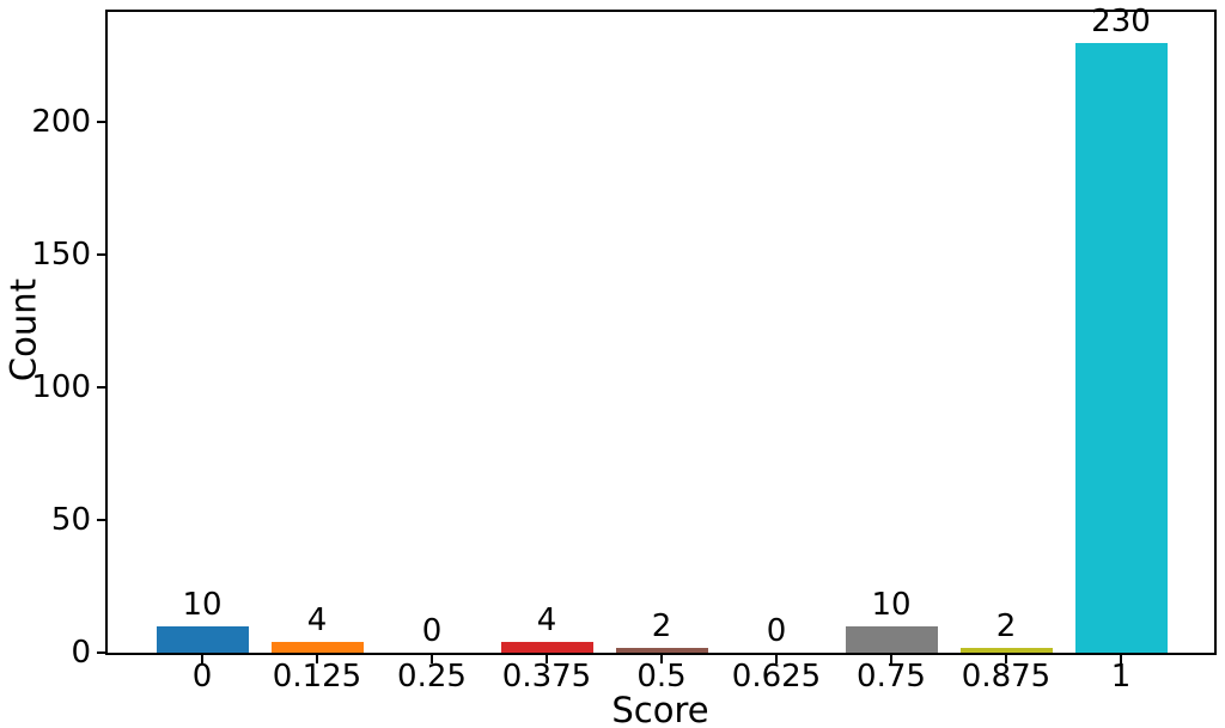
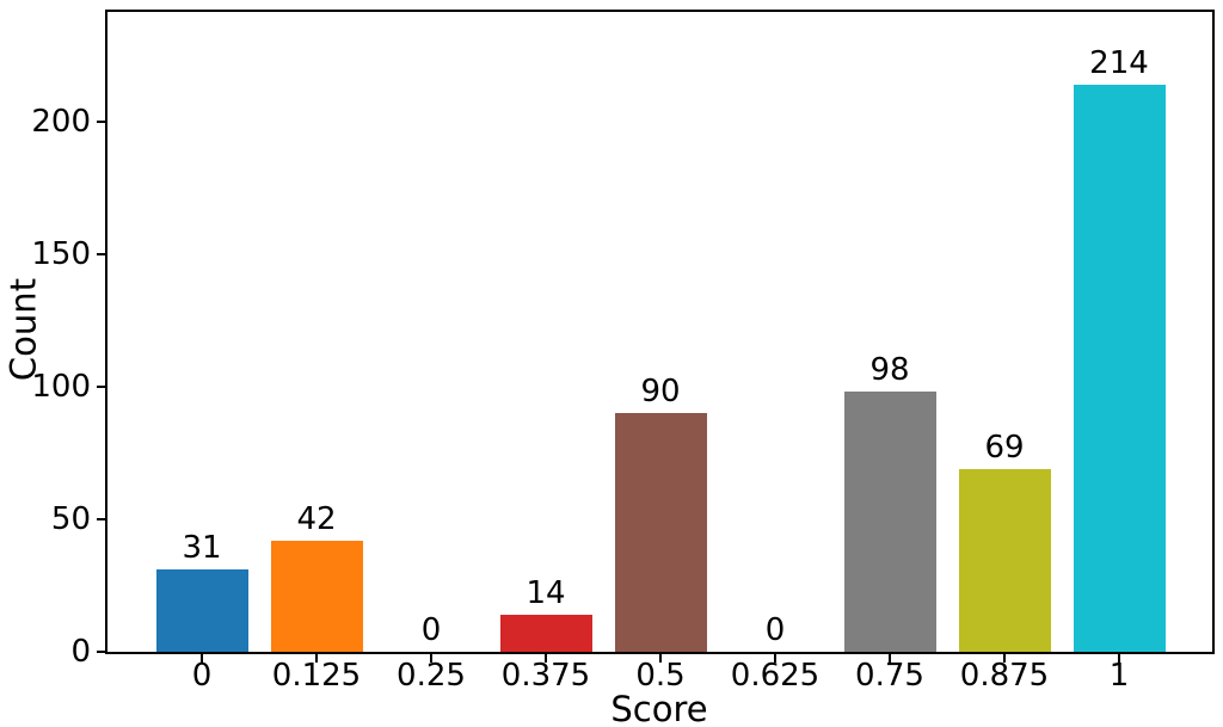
0: 10 -> 31
0.125: 4 -> 42
0.375: 4 -> 14
0.5: 2 -> 90
0.75: 10 -> 98
0.875: 2 -> 69
1: 230 -> 214
